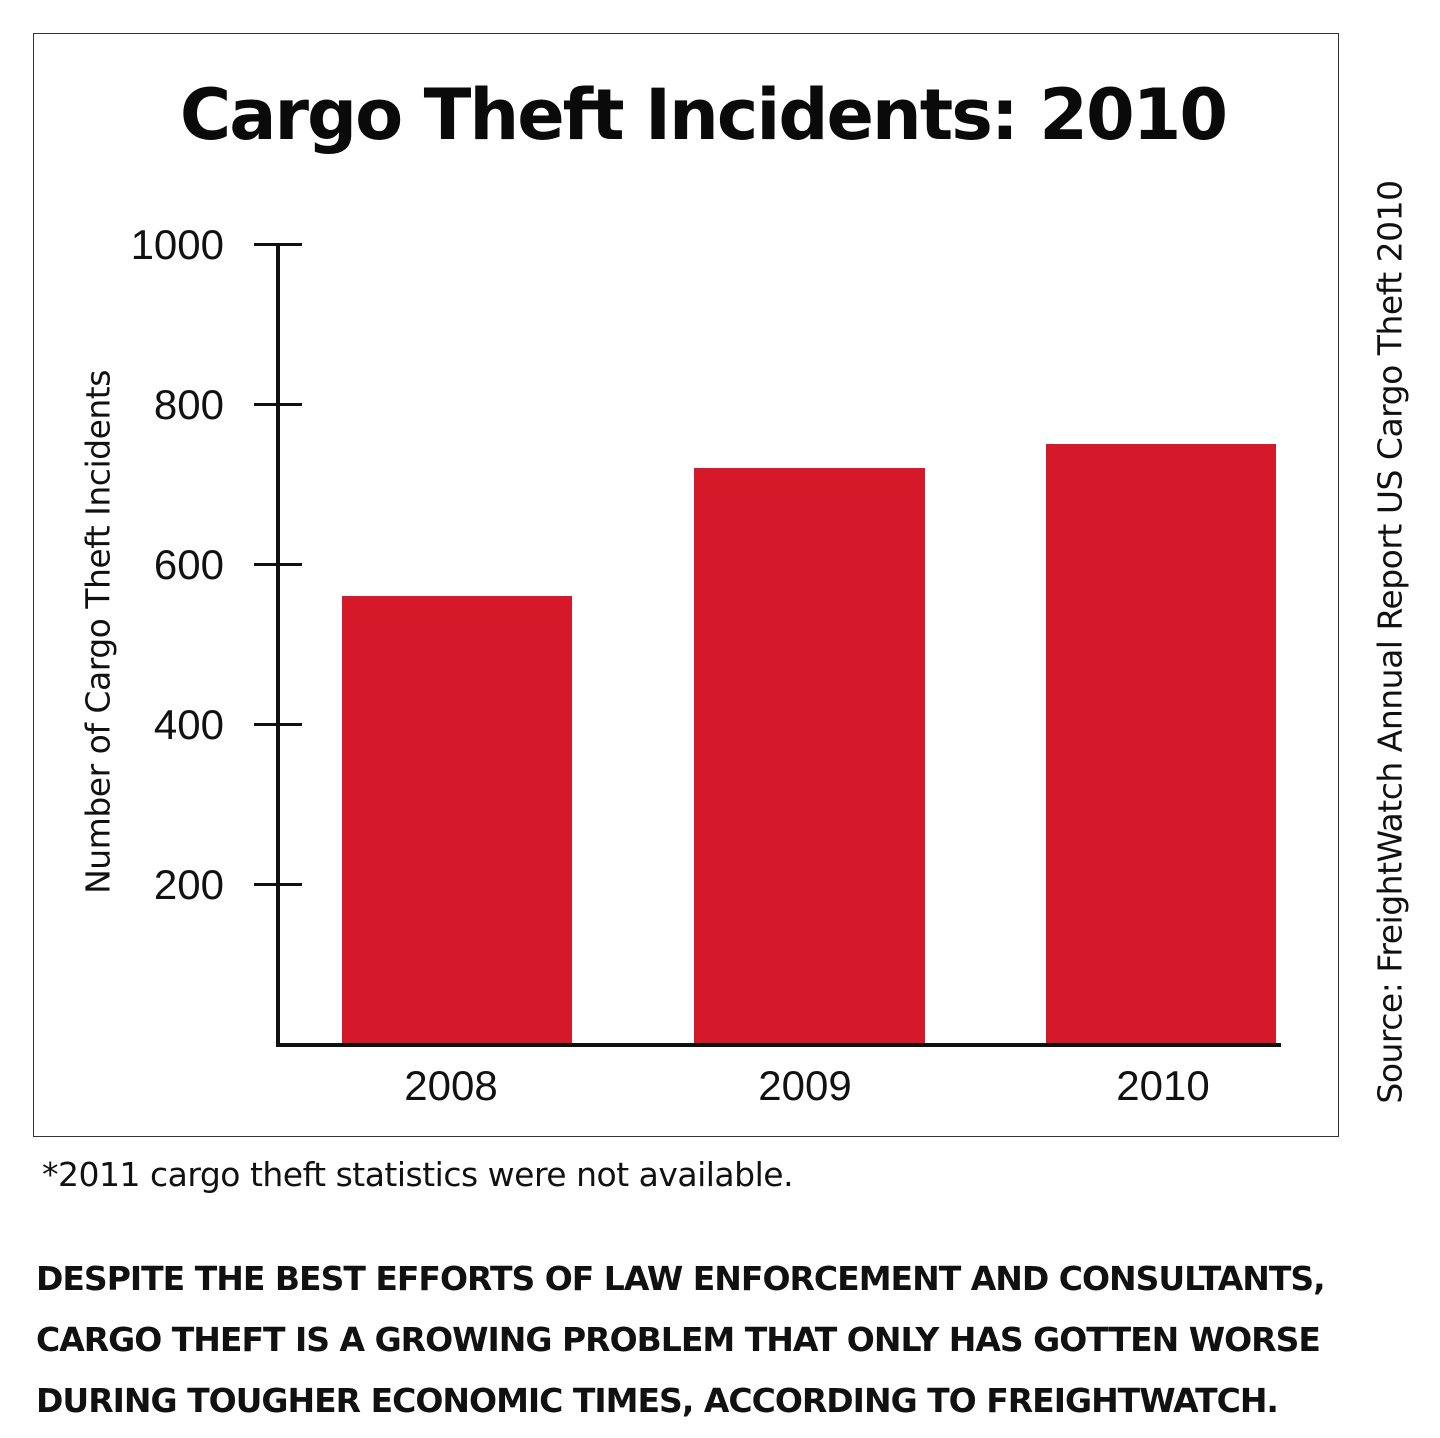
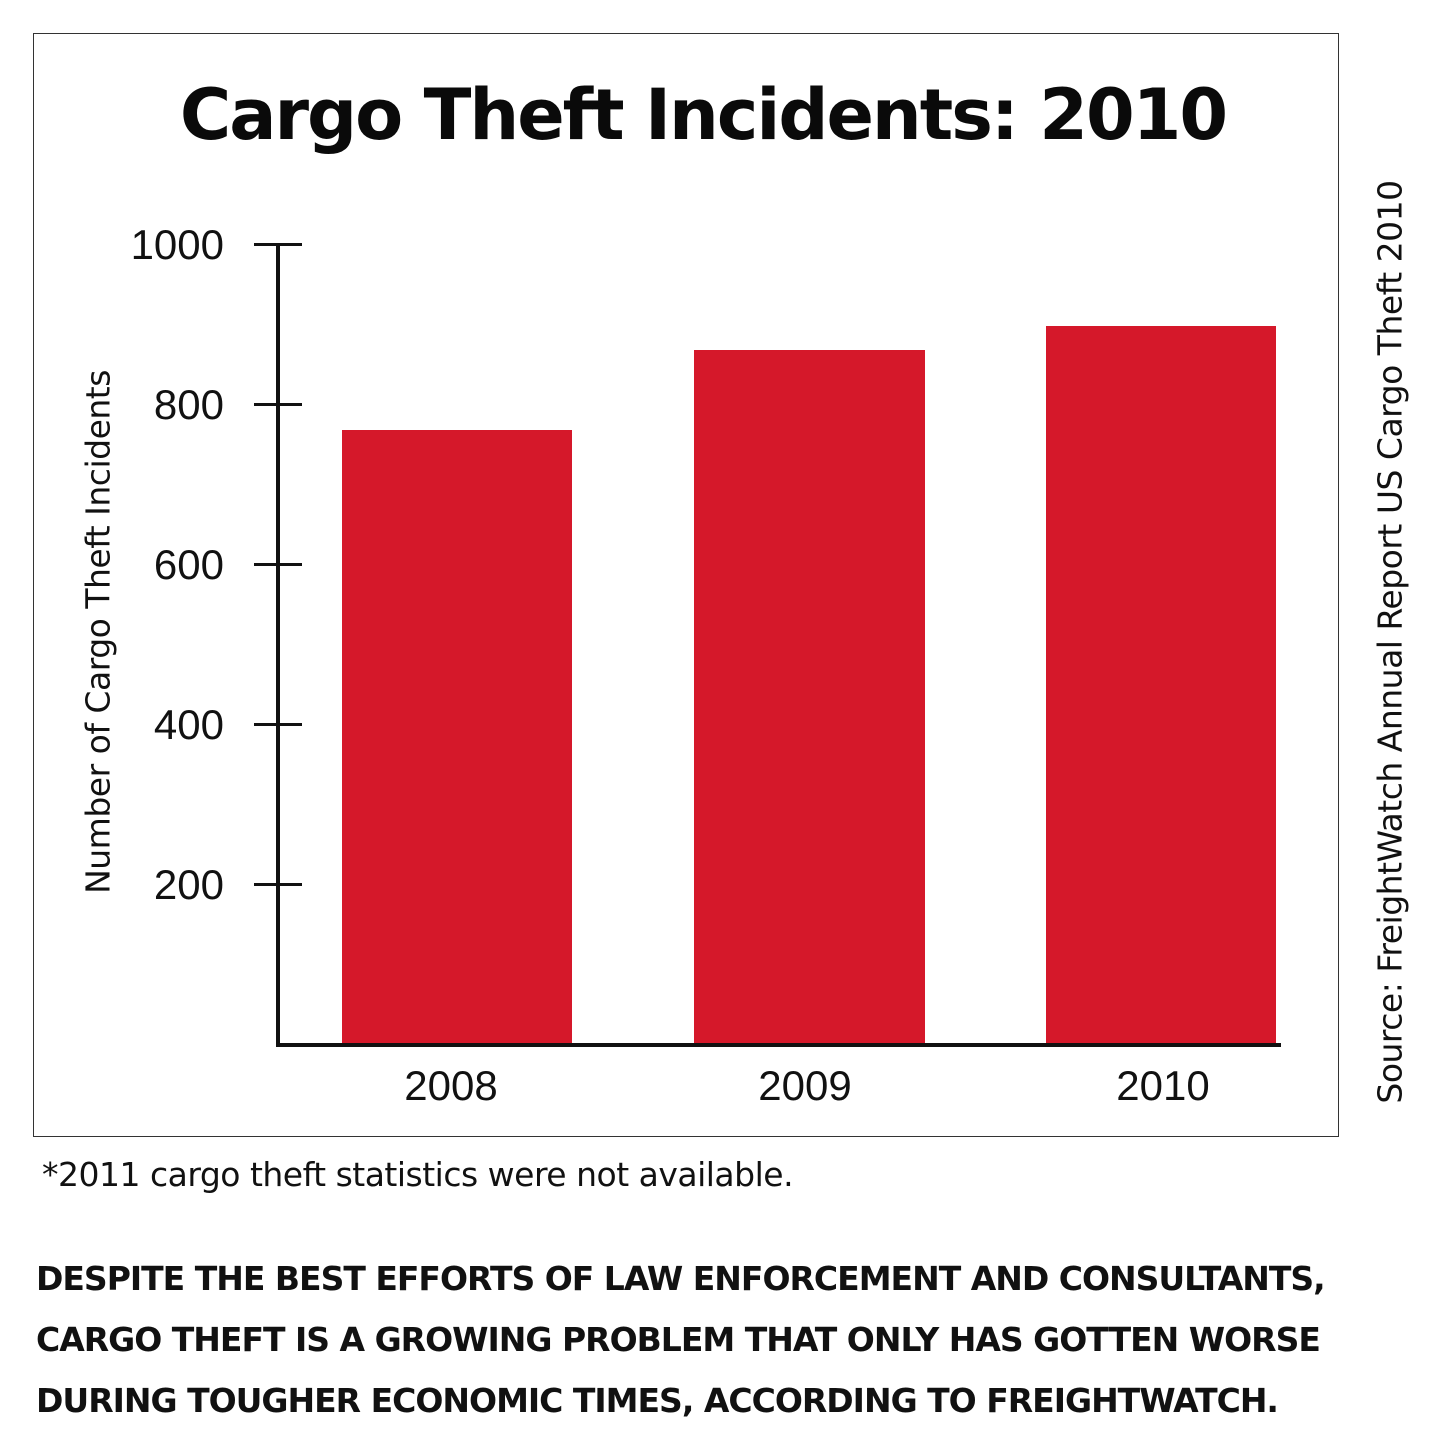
2008: 560 -> 770
2009: 720 -> 870
2010: 750 -> 900
